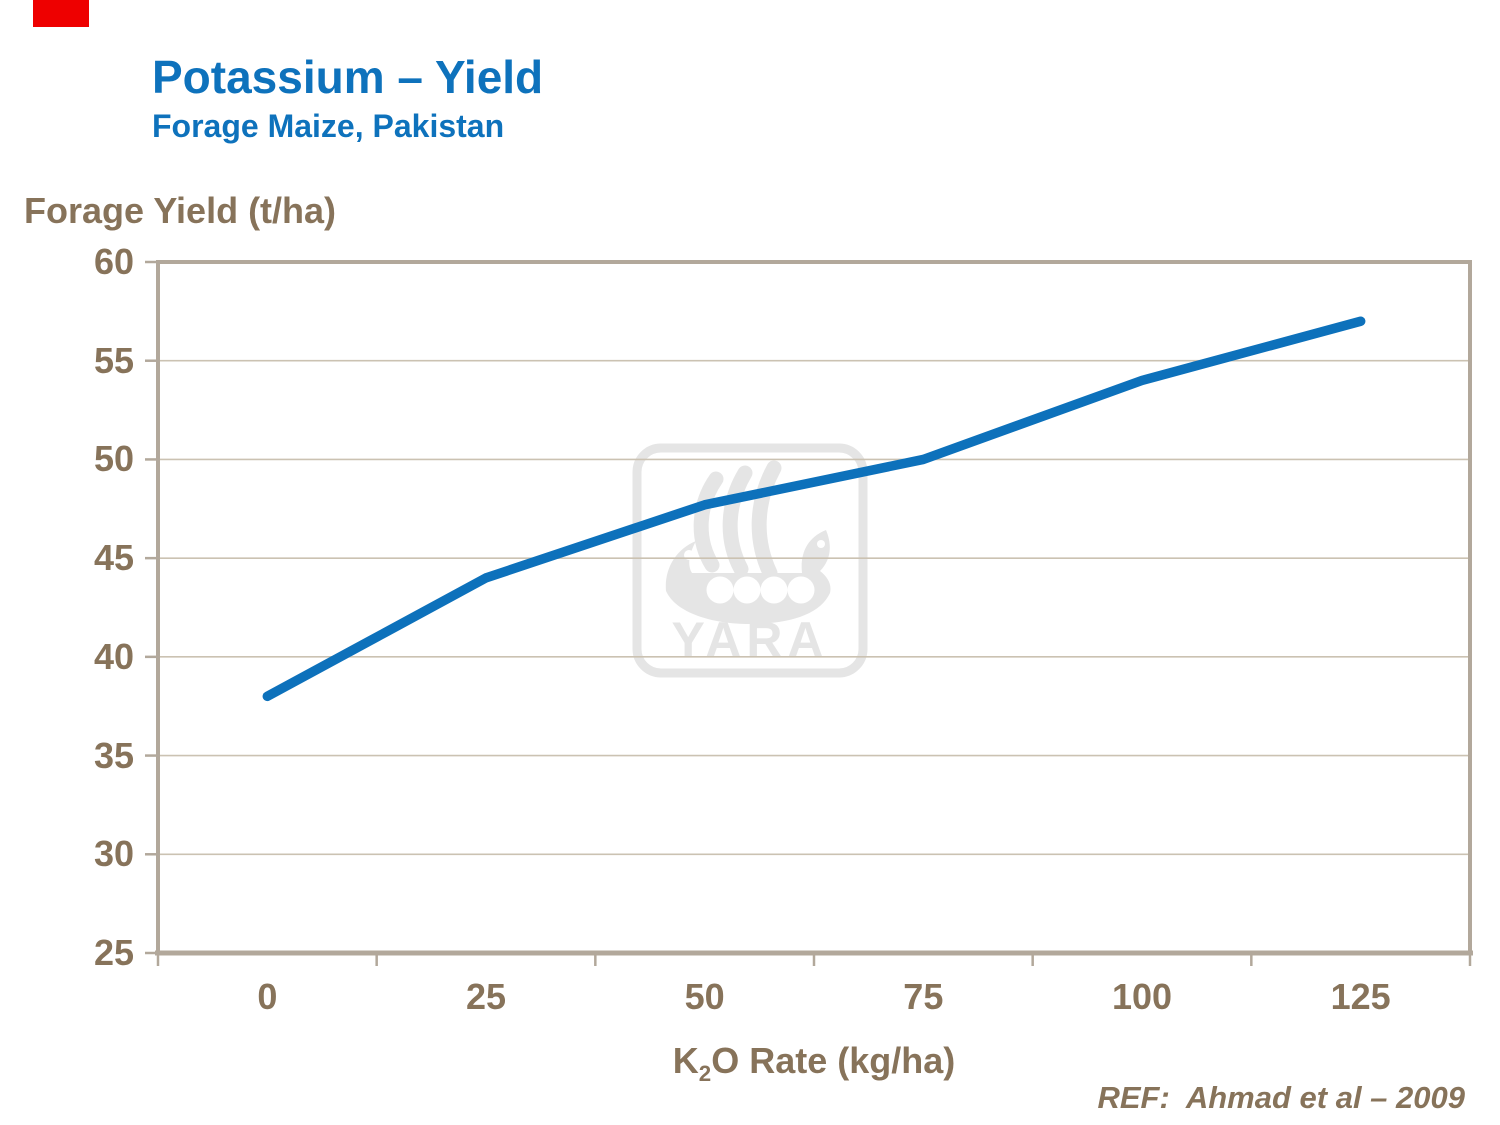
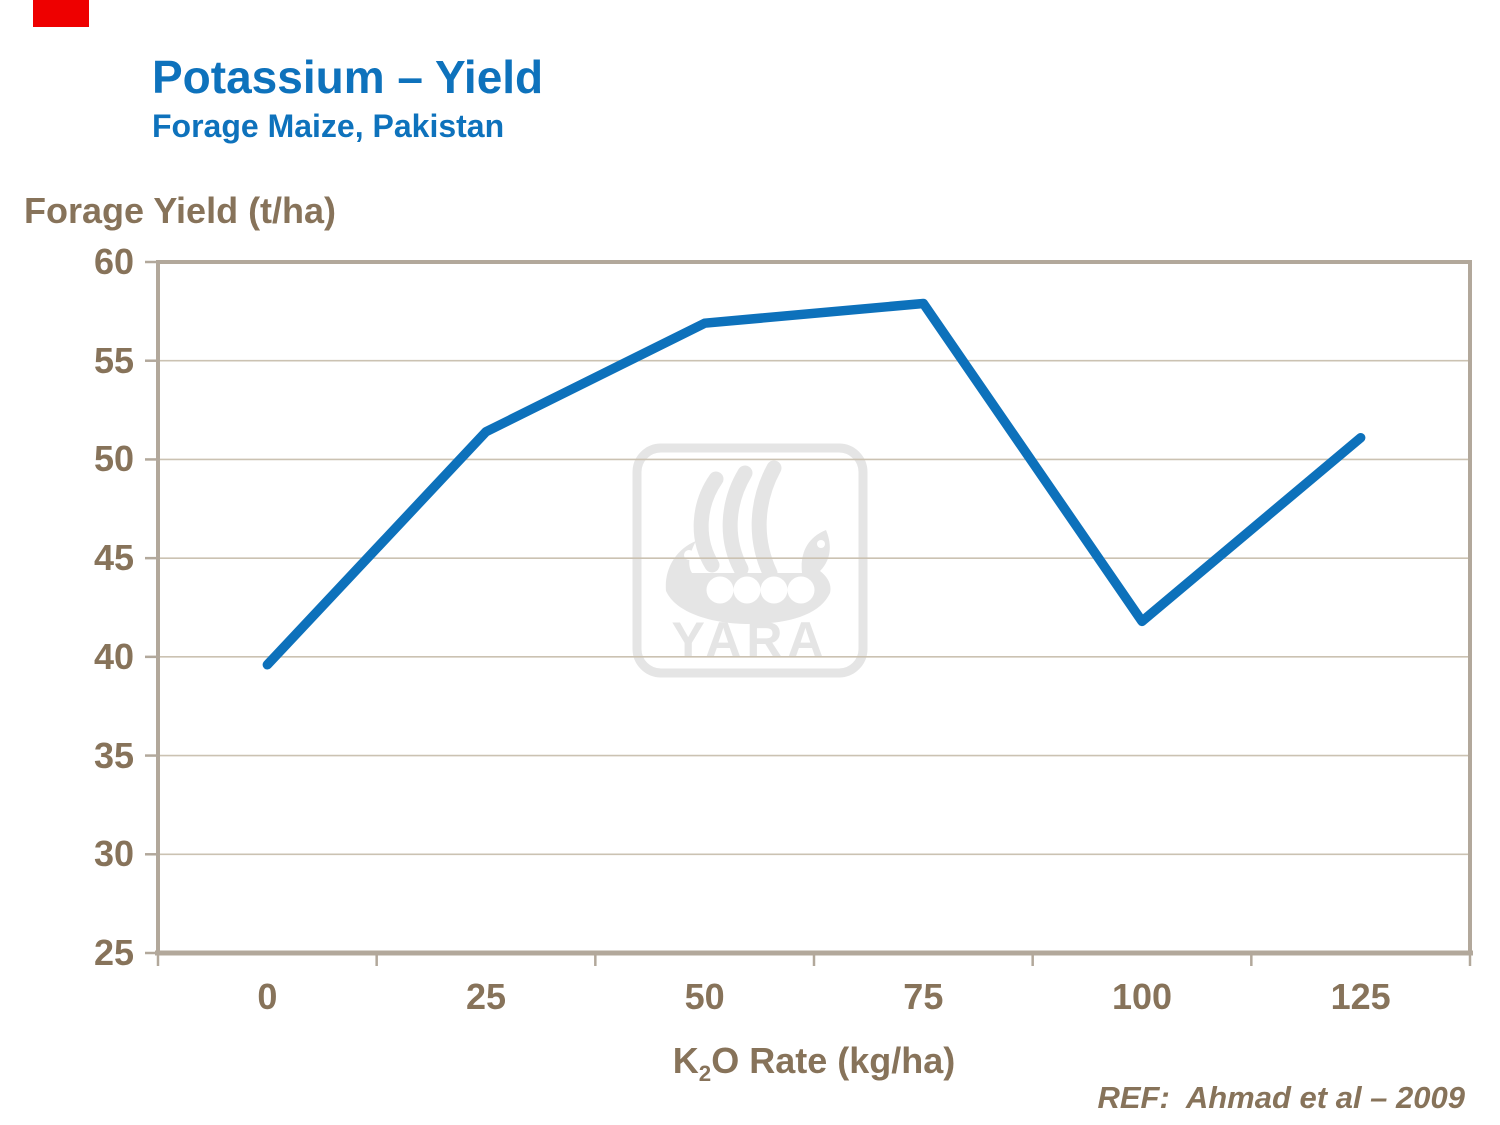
0: 38.0 -> 39.6
25: 44.0 -> 51.4
50: 47.7 -> 56.9
75: 50.0 -> 57.9
100: 54.0 -> 41.8
125: 57.0 -> 51.1
